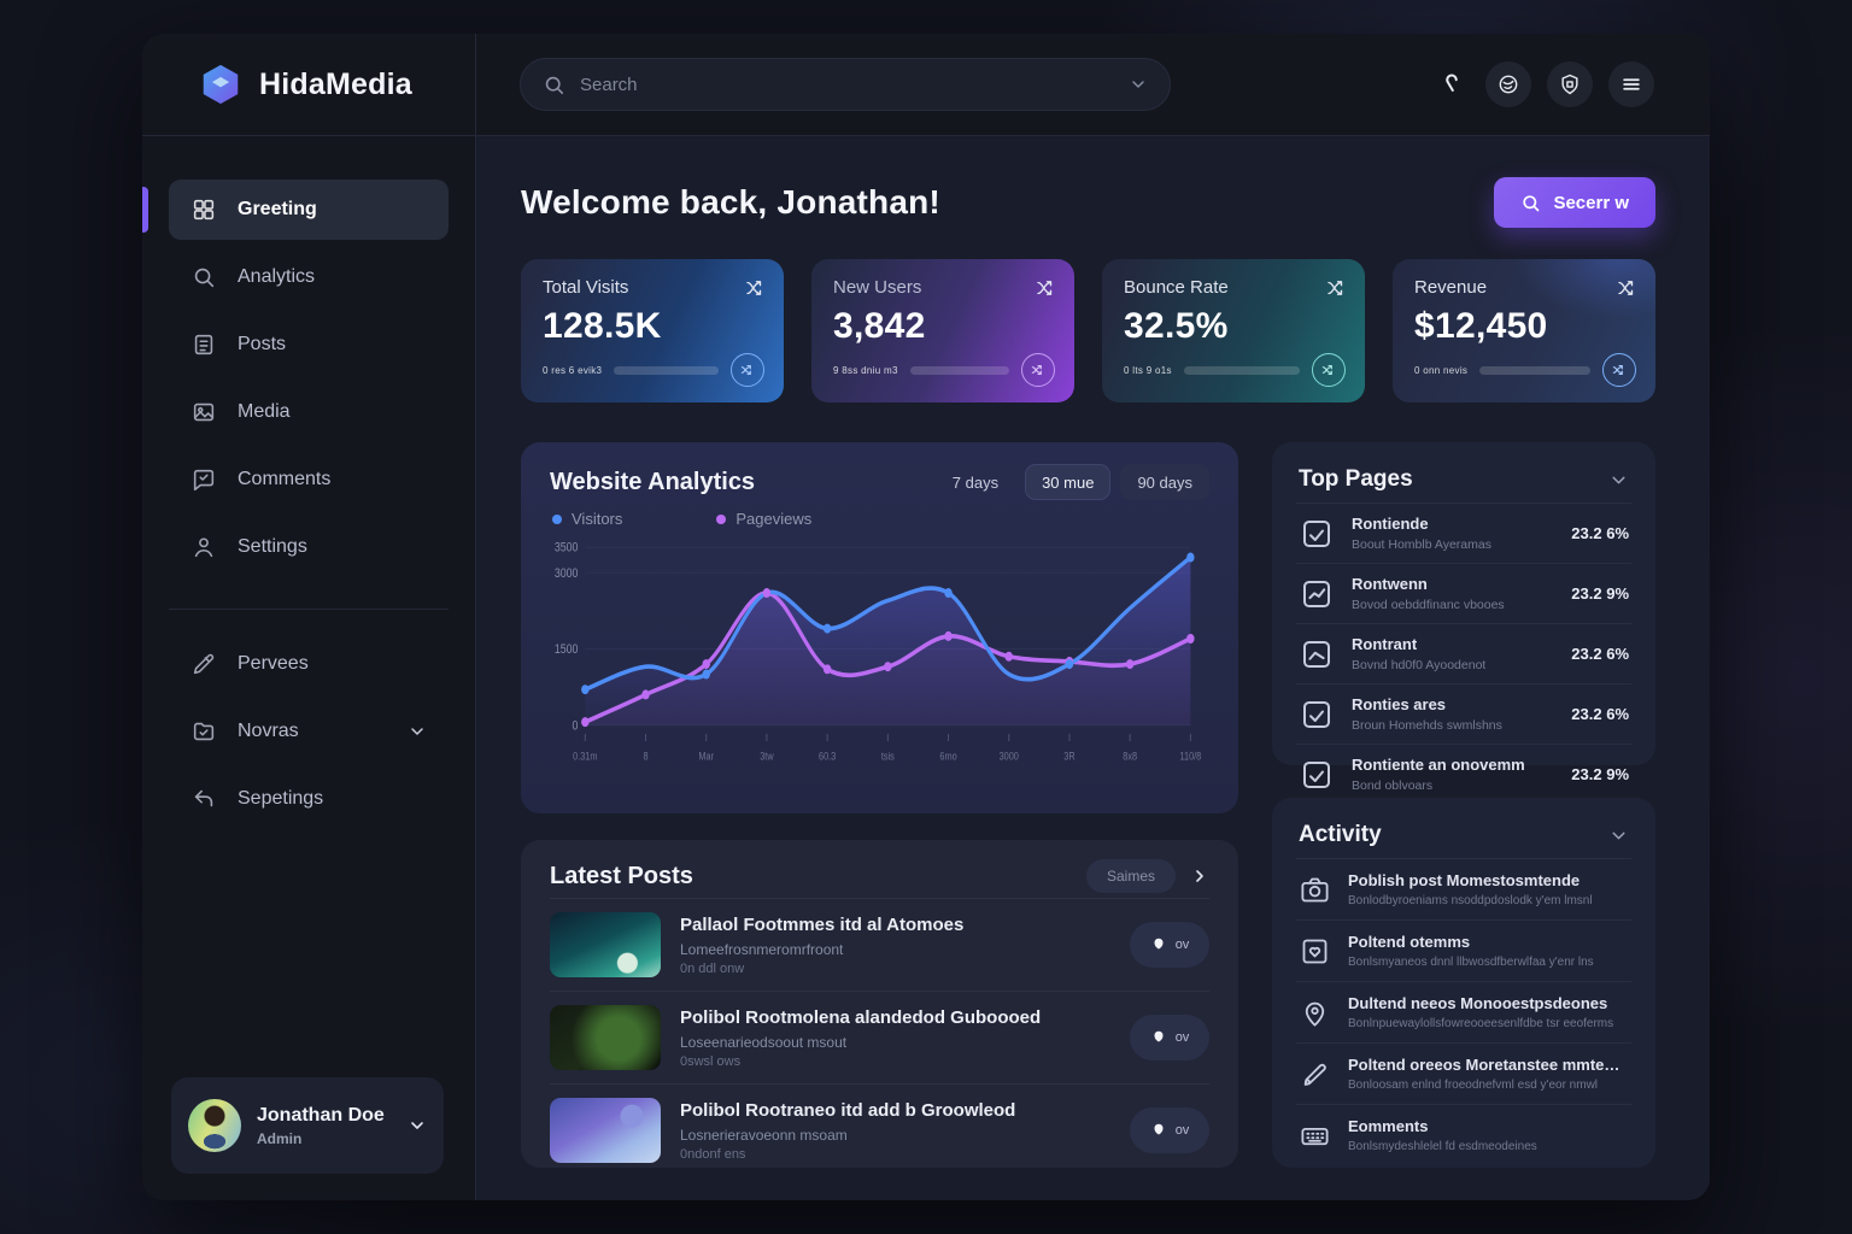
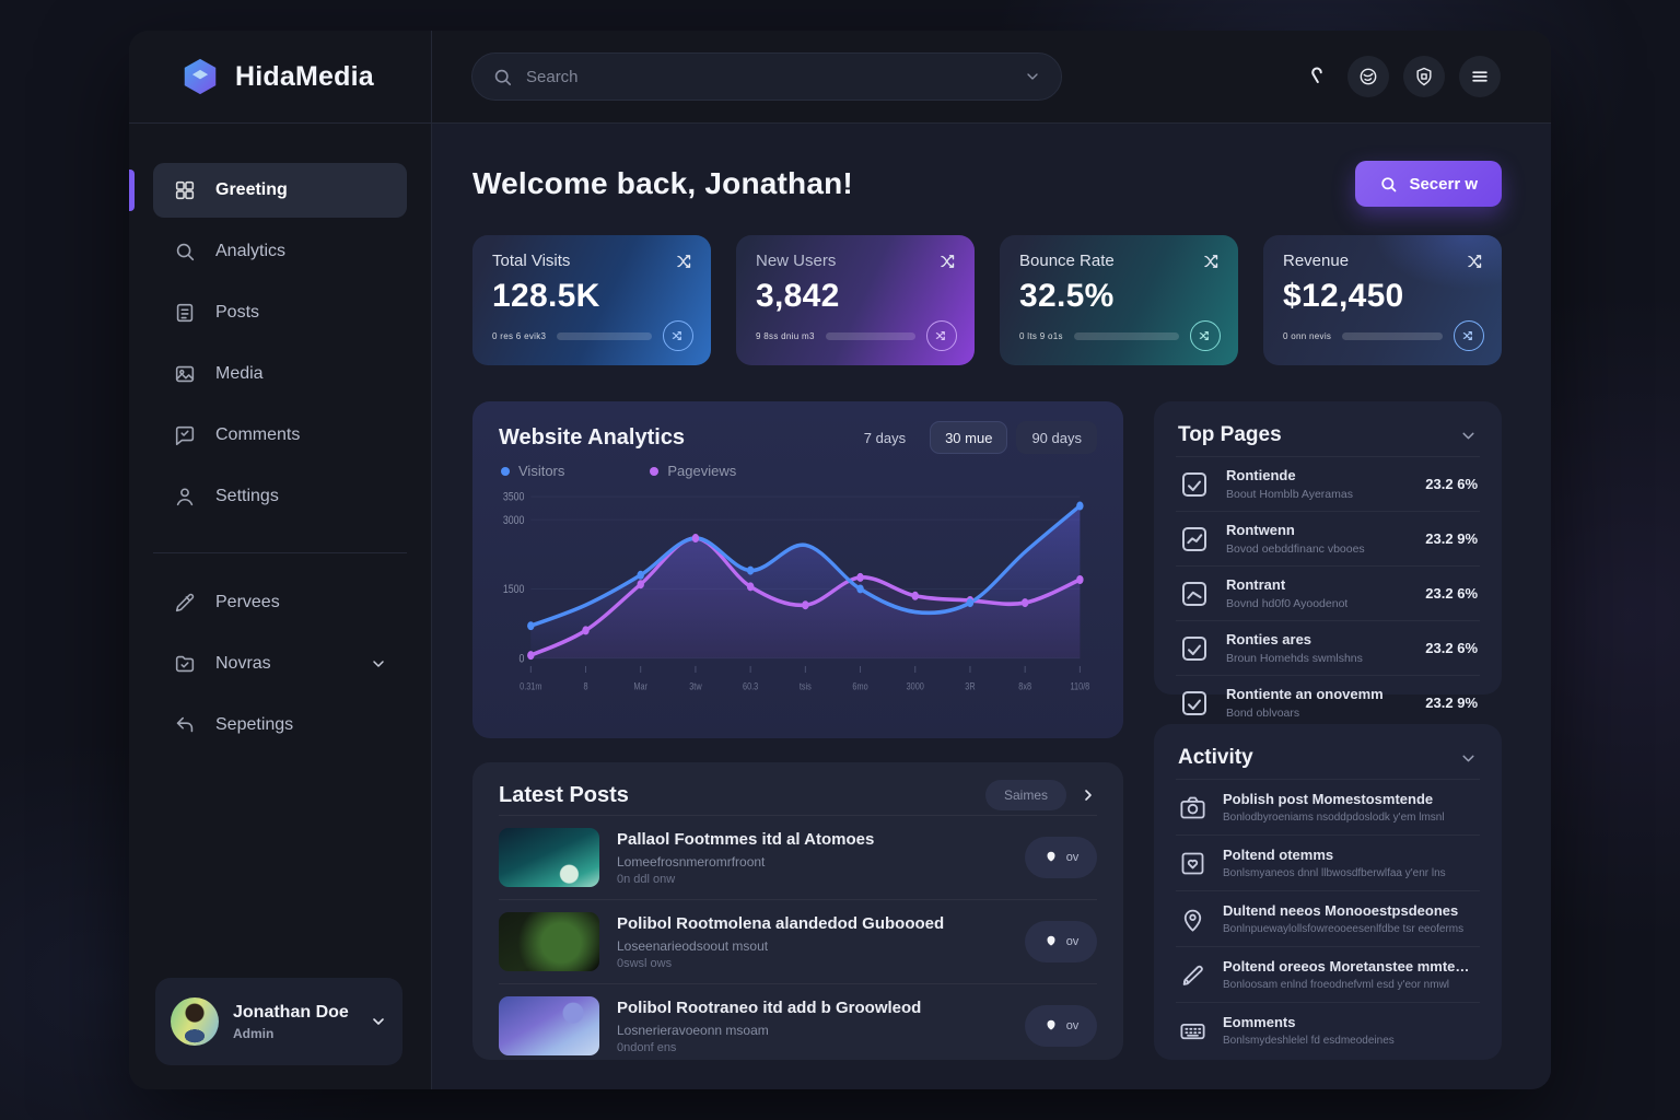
Visitors/Mar: 1000 -> 1800
Pageviews/Mar: 1200 -> 1600
Pageviews/60.3: 1100 -> 1600
Visitors/6mo: 2600 -> 1500
